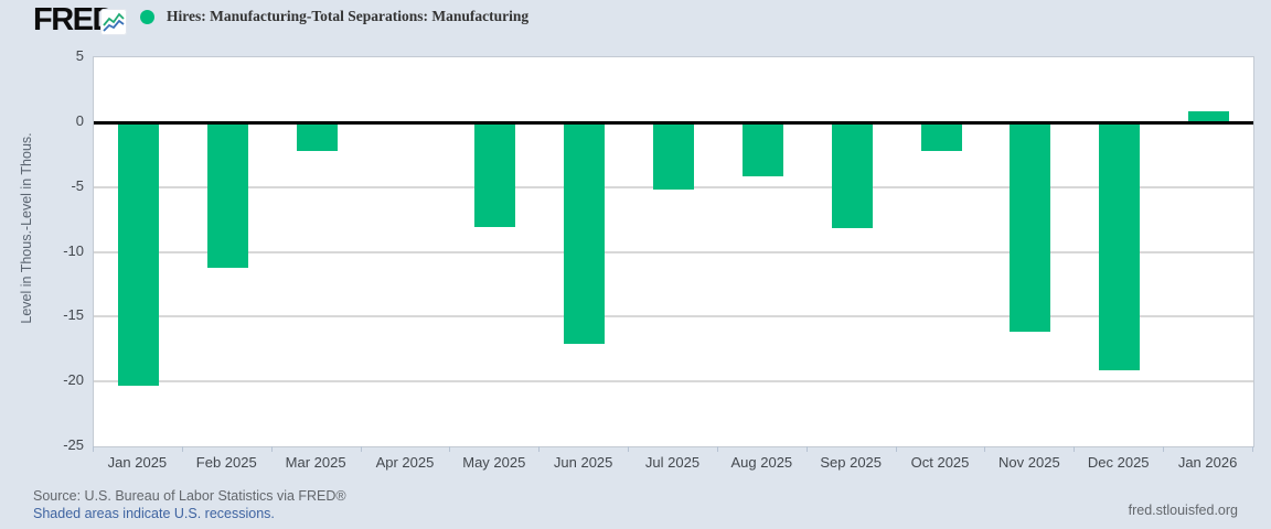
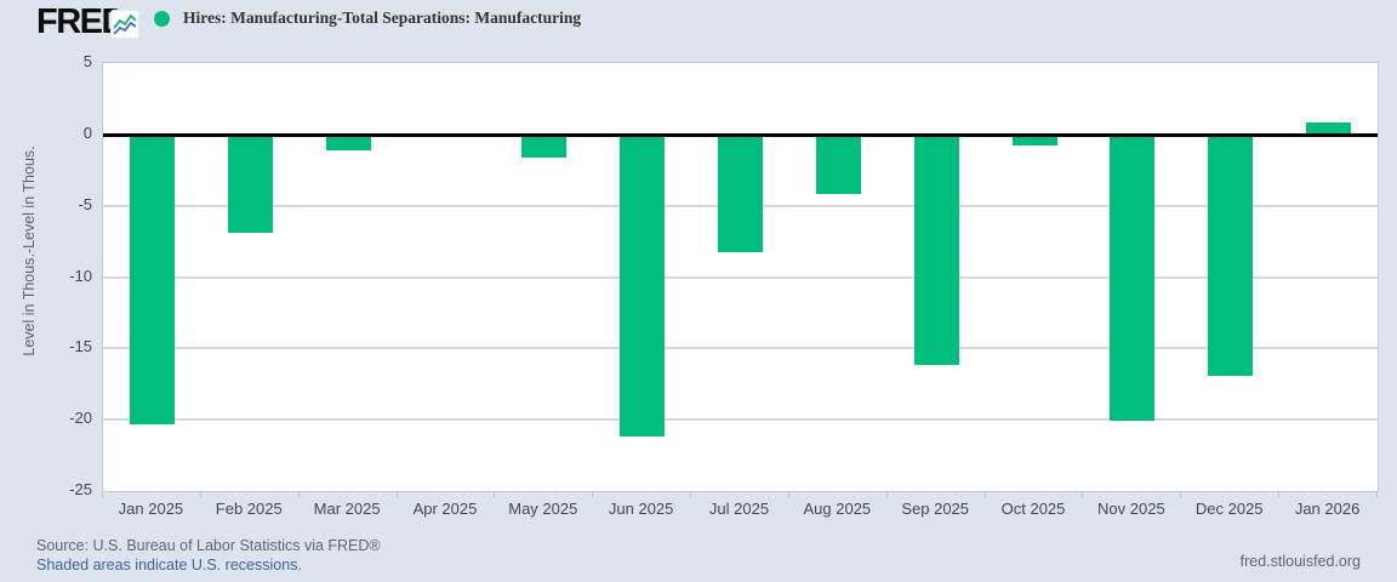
Feb 2025: -11.2 -> -6.9
Mar 2025: -2.2 -> -1.1
May 2025: -8.1 -> -1.6
Jun 2025: -17.1 -> -21.2
Jul 2025: -5.2 -> -8.3
Sep 2025: -8.2 -> -16.2
Oct 2025: -2.2 -> -0.8
Nov 2025: -16.2 -> -20.1
Dec 2025: -19.1 -> -16.9
